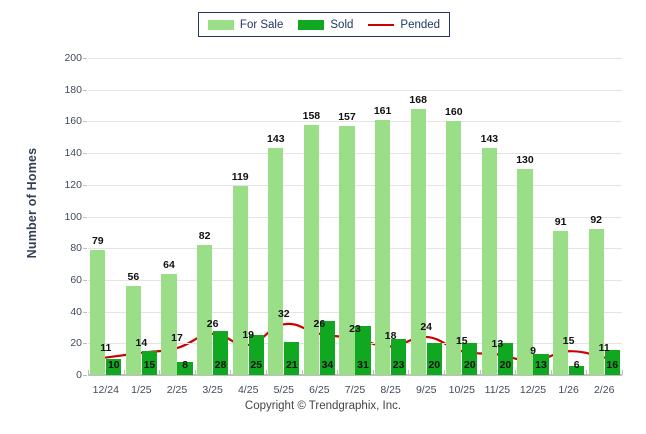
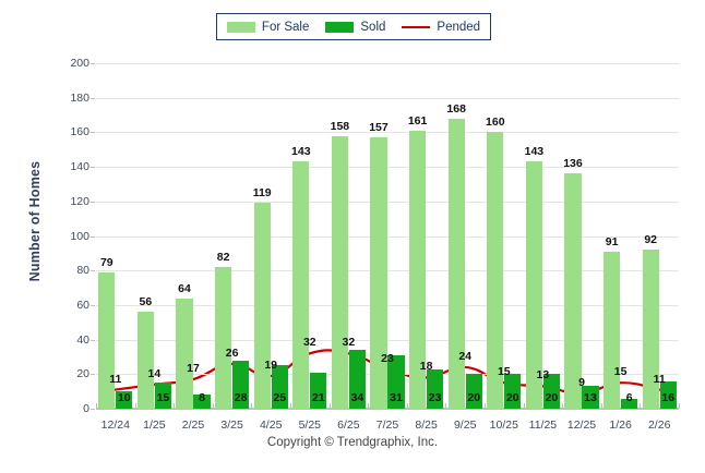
Pended/6/25: 26 -> 32
For Sale/12/25: 130 -> 136
